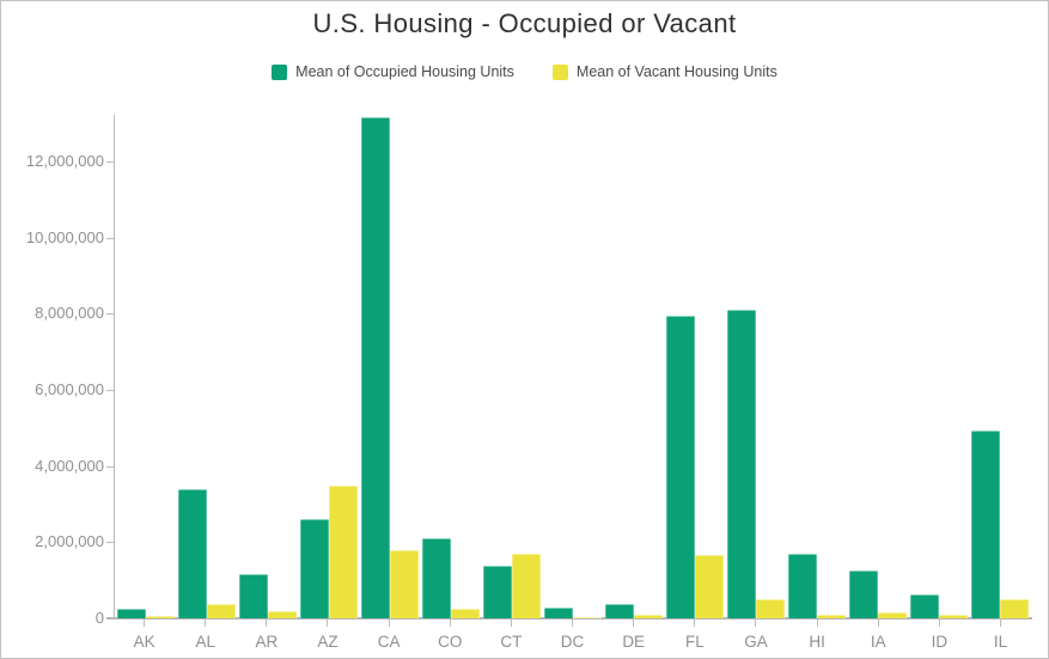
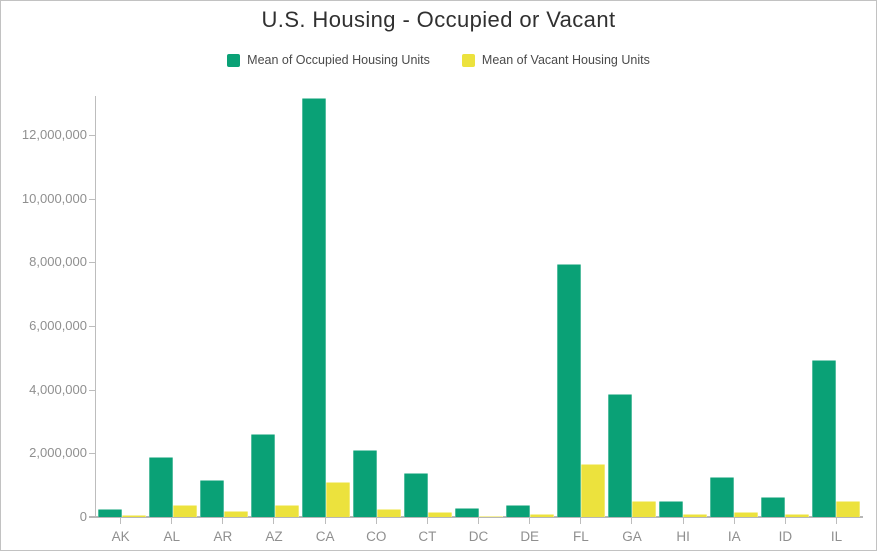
Mean of Occupied Housing Units/AL: 3400000 -> 1900000
Mean of Vacant Housing Units/AZ: 3500000 -> 400000
Mean of Vacant Housing Units/CA: 1800000 -> 1100000
Mean of Vacant Housing Units/CT: 1700000 -> 200000
Mean of Occupied Housing Units/GA: 8100000 -> 3800000
Mean of Occupied Housing Units/HI: 1700000 -> 500000
